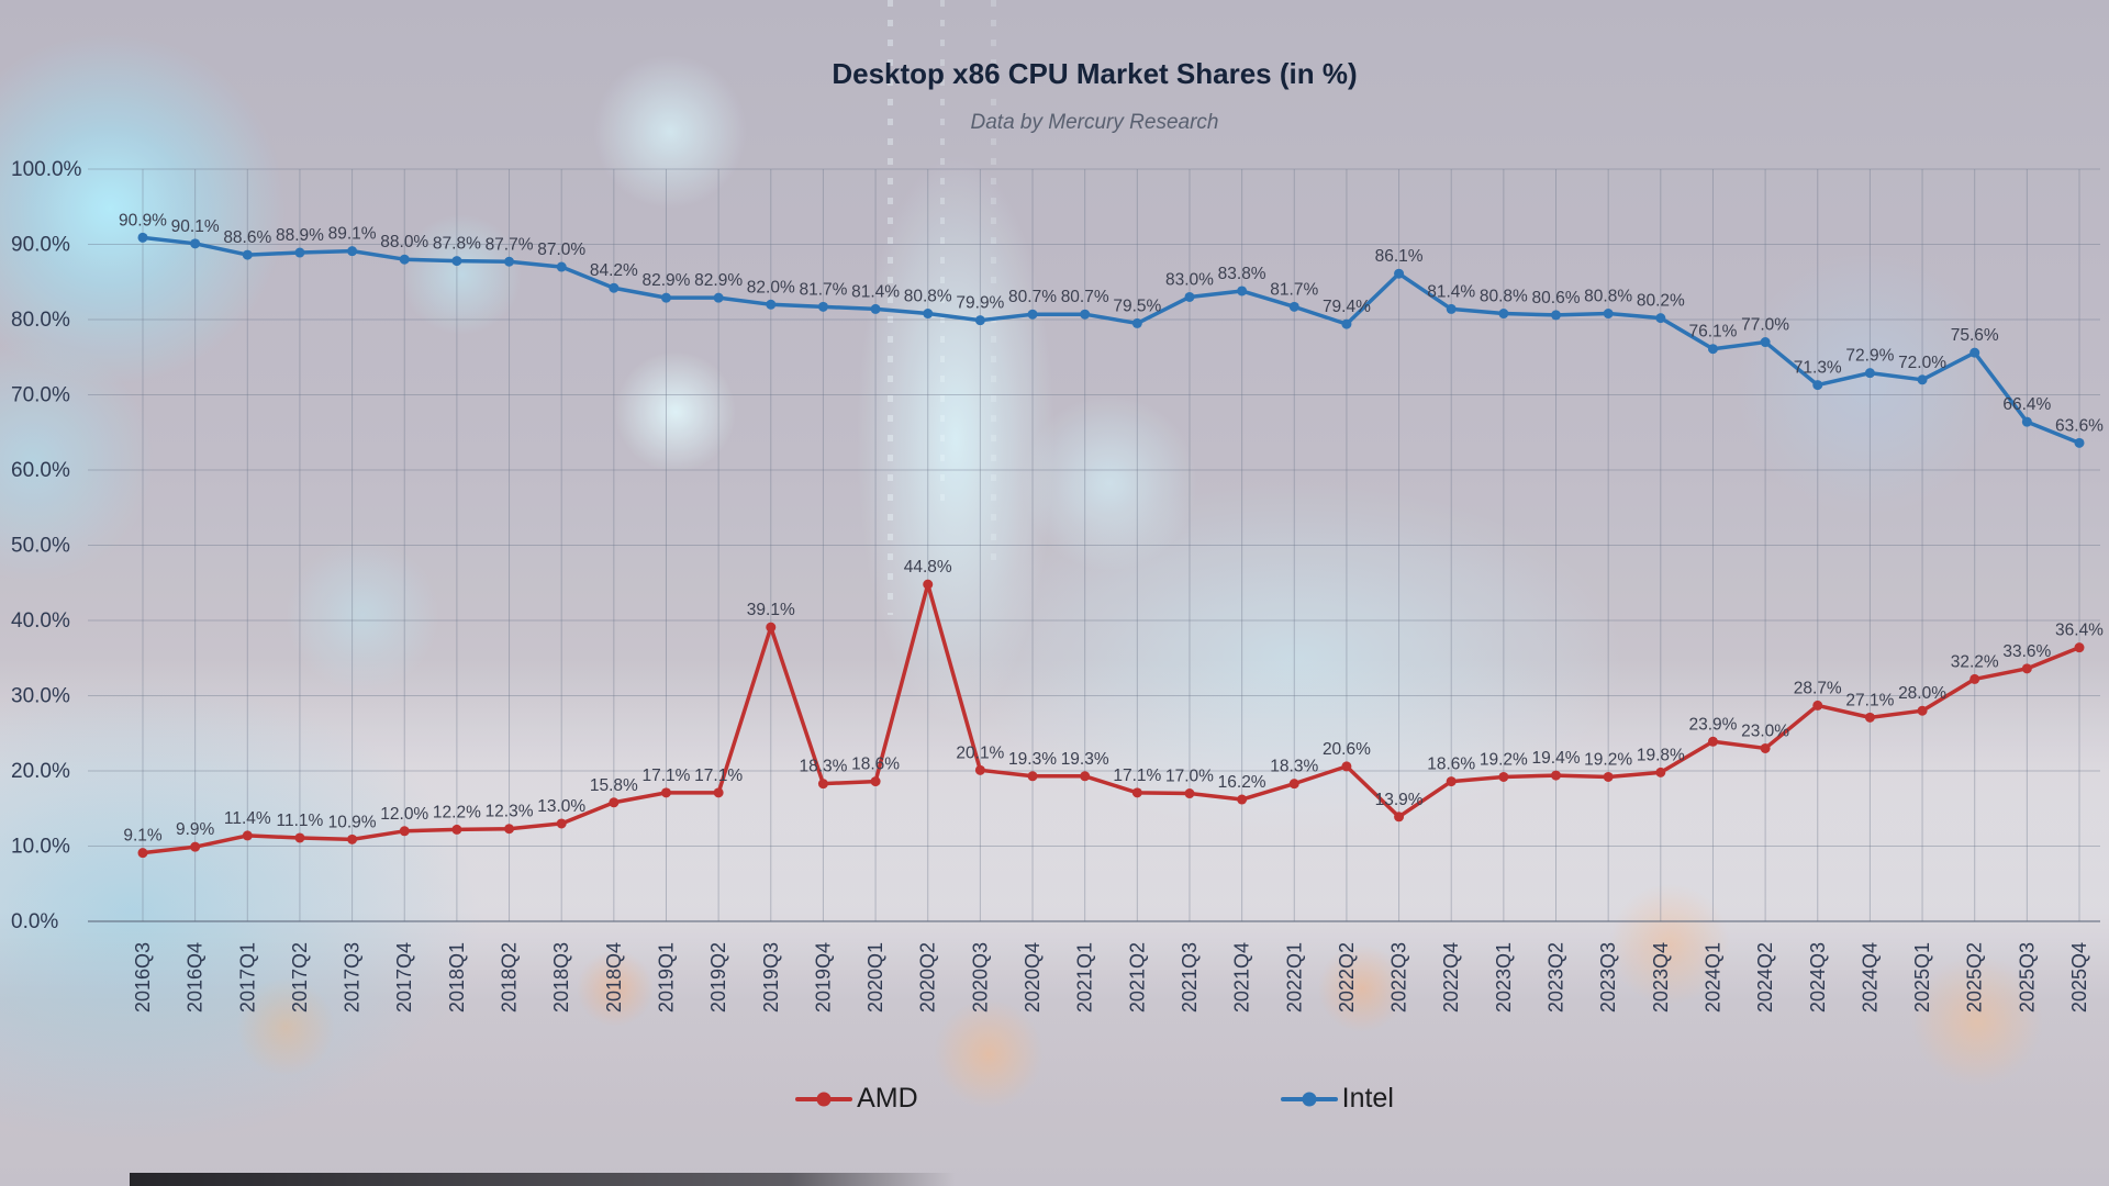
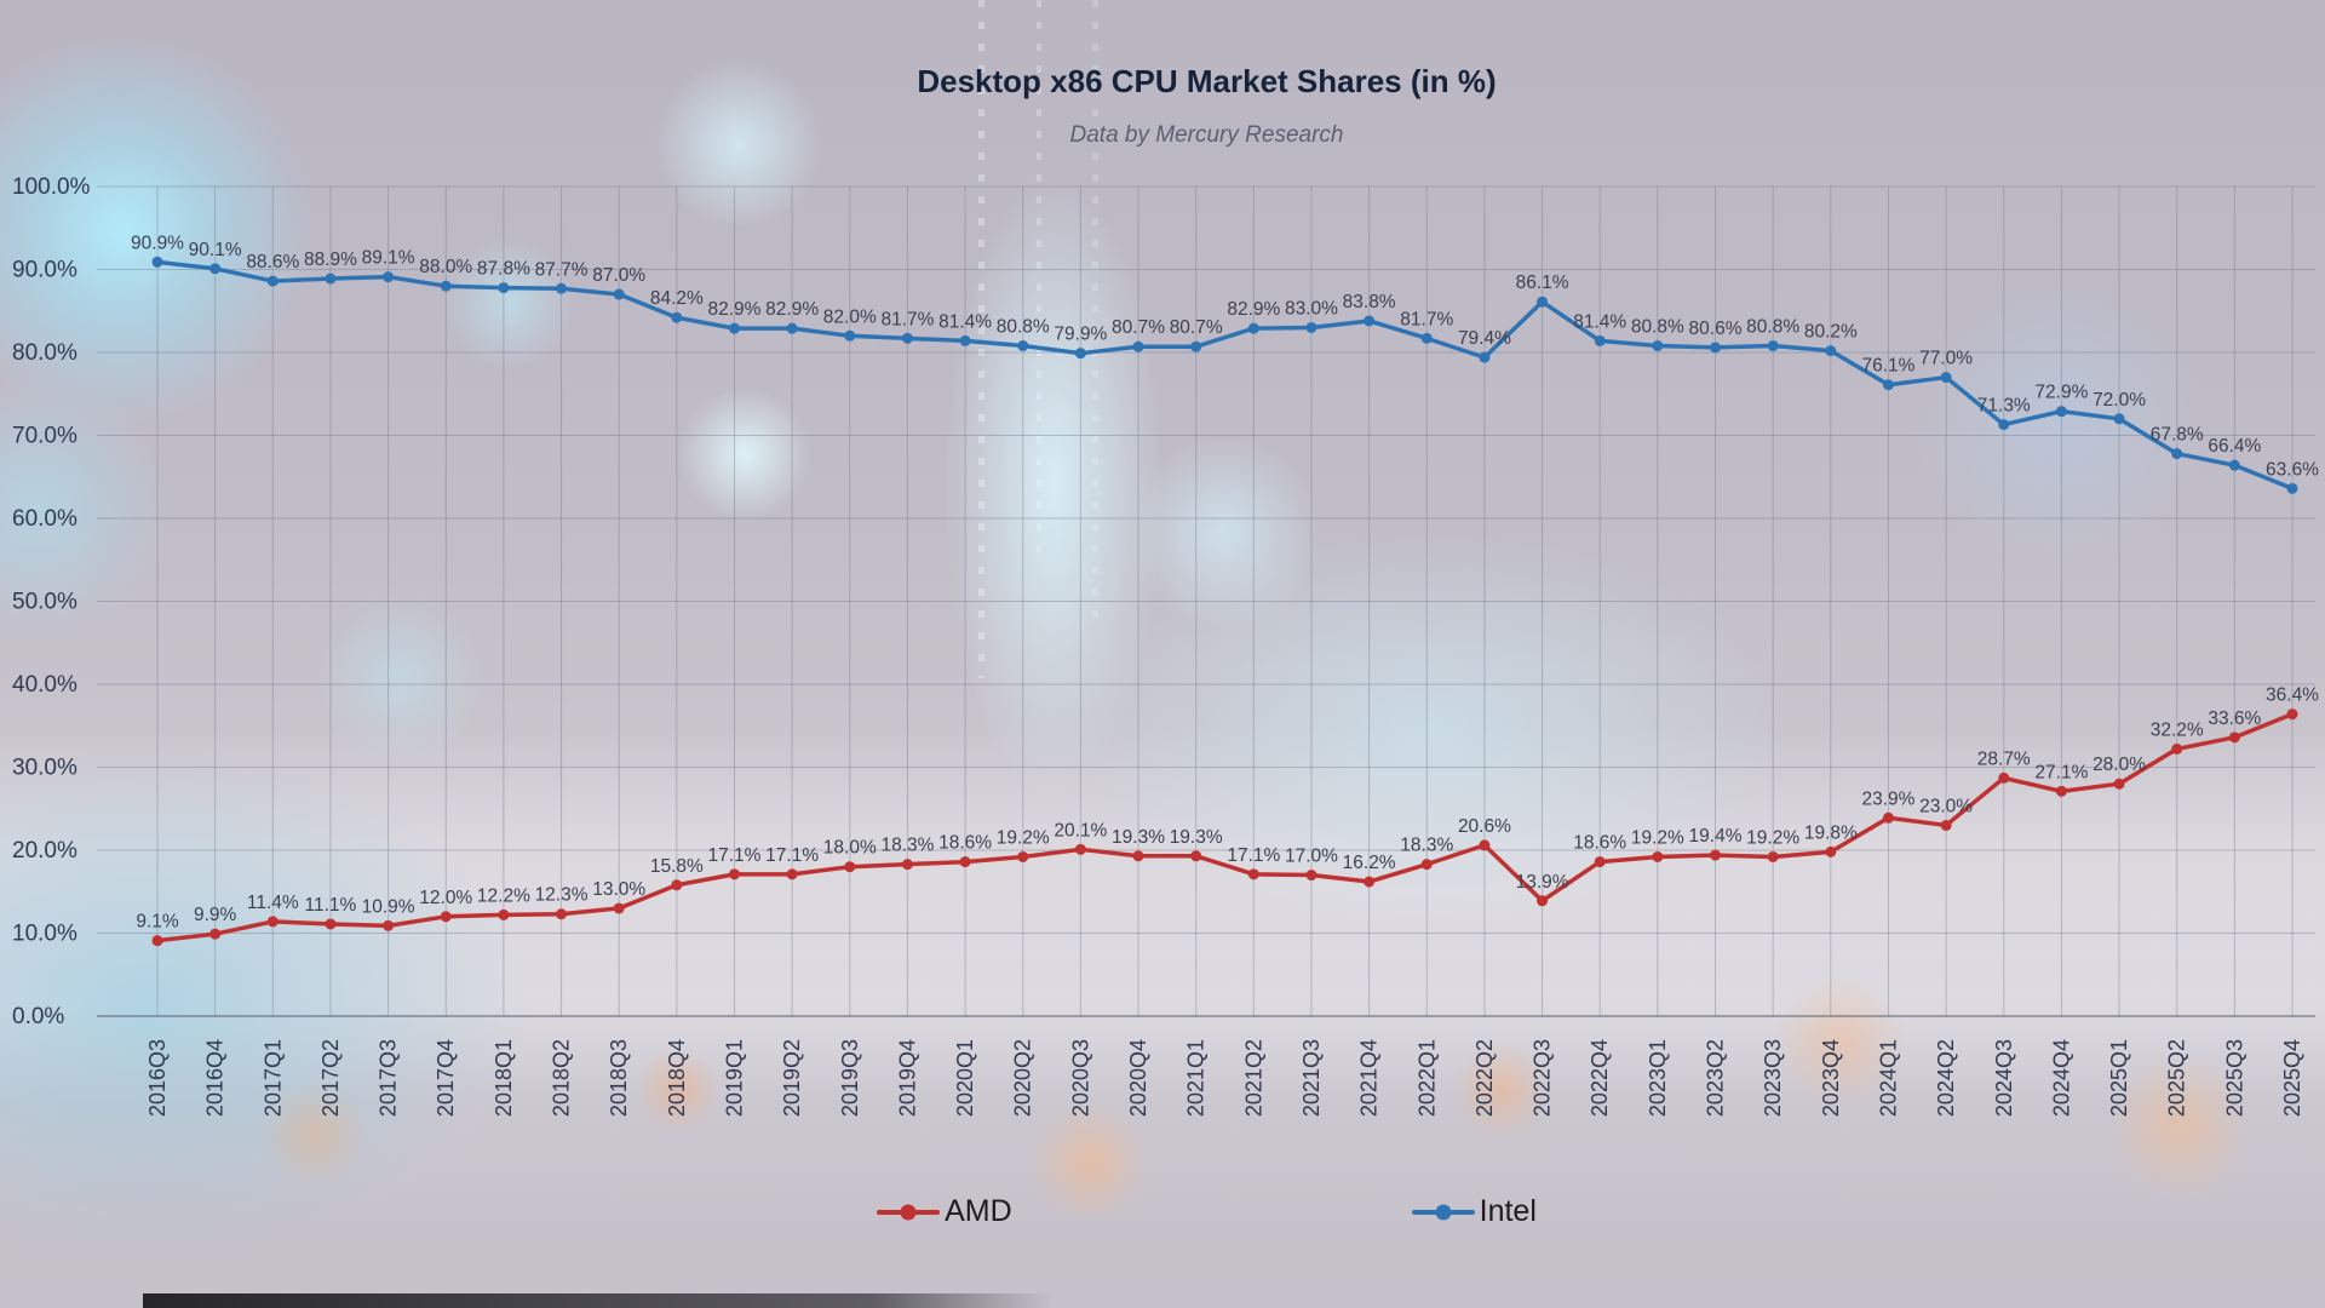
AMD/2019Q3: 39.1% -> 18.0%
AMD/2020Q2: 44.8% -> 19.2%
Intel/2021Q2: 79.5% -> 82.9%
Intel/2025Q2: 75.6% -> 67.8%
